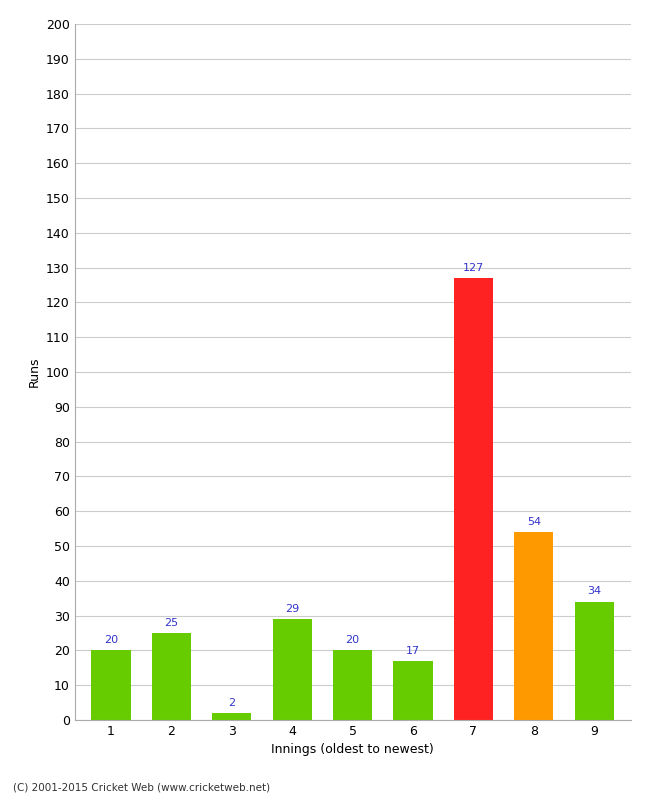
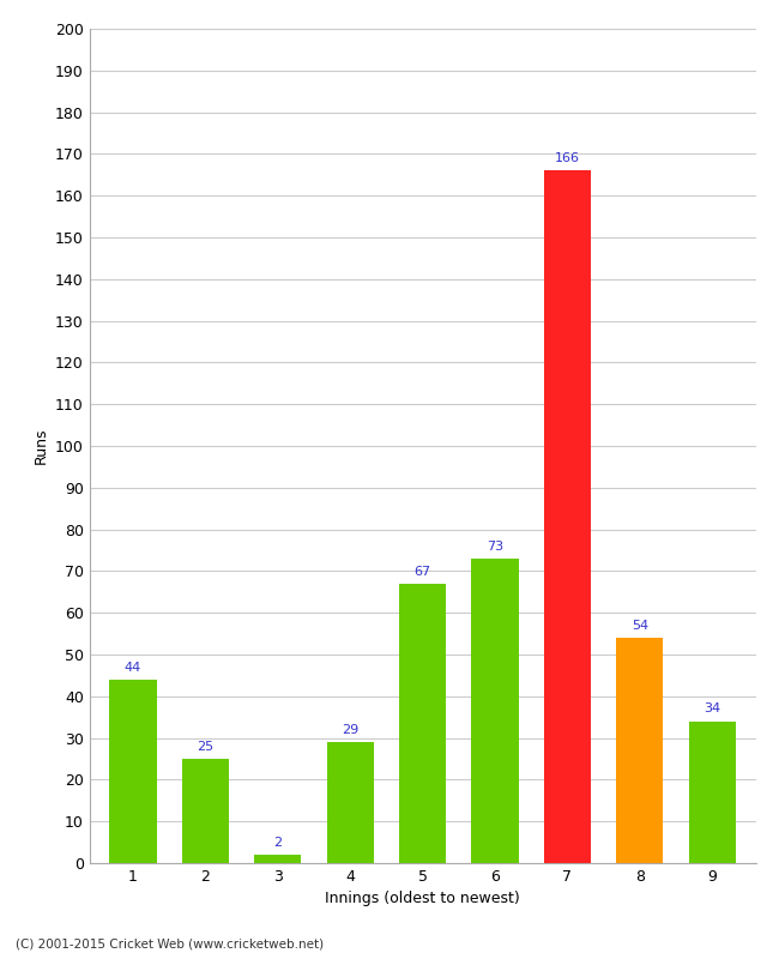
1: 20 -> 44
5: 20 -> 67
6: 17 -> 73
7: 127 -> 166
